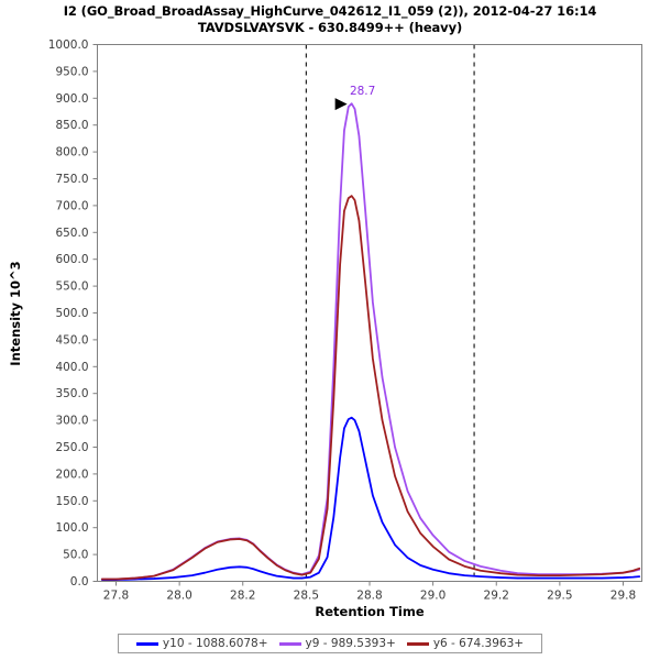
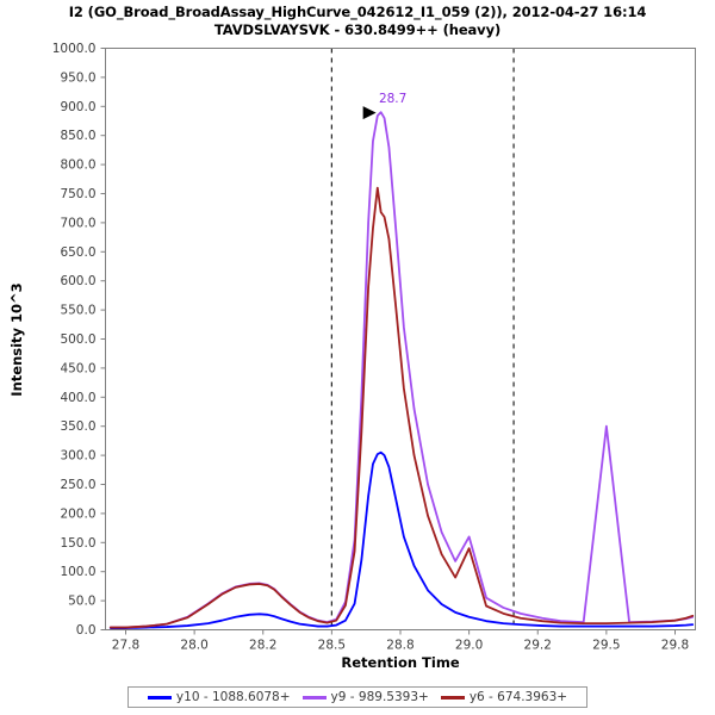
y6 - 674.3963+/28.7: 710 -> 760
y9 - 989.5393+/29.0: 90 -> 160
y6 - 674.3963+/29.0: 60 -> 140
y9 - 989.5393+/29.5: 10 -> 350
